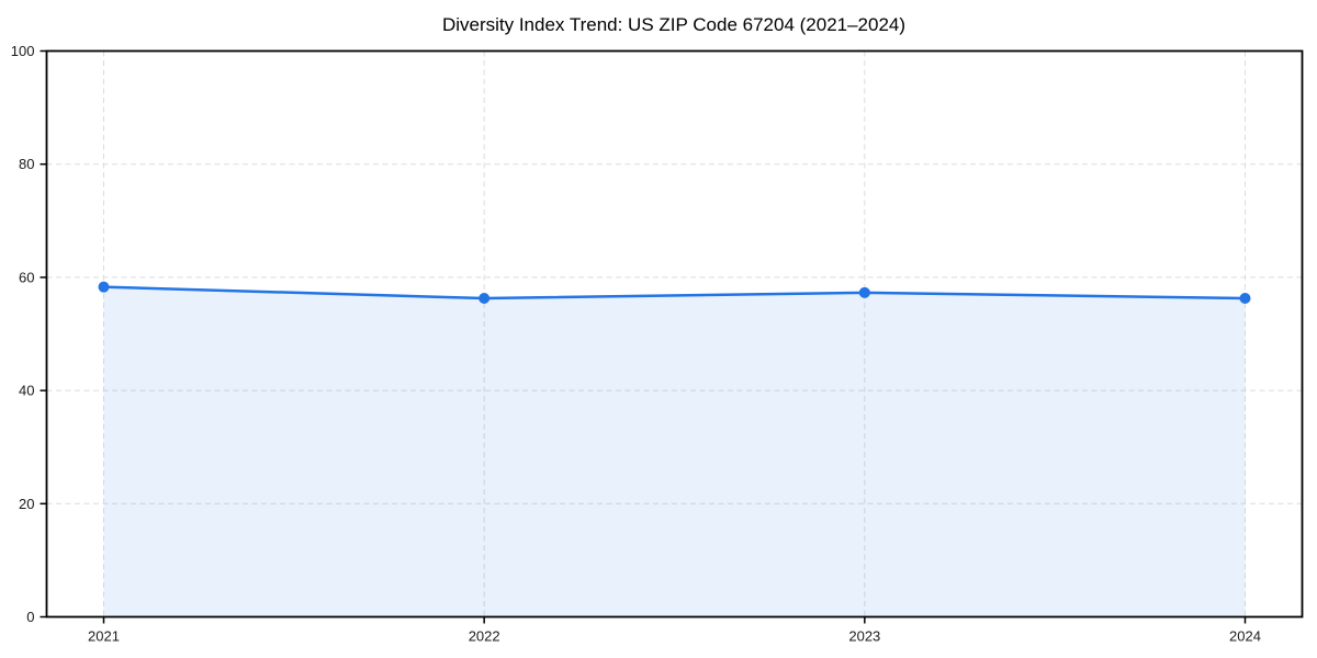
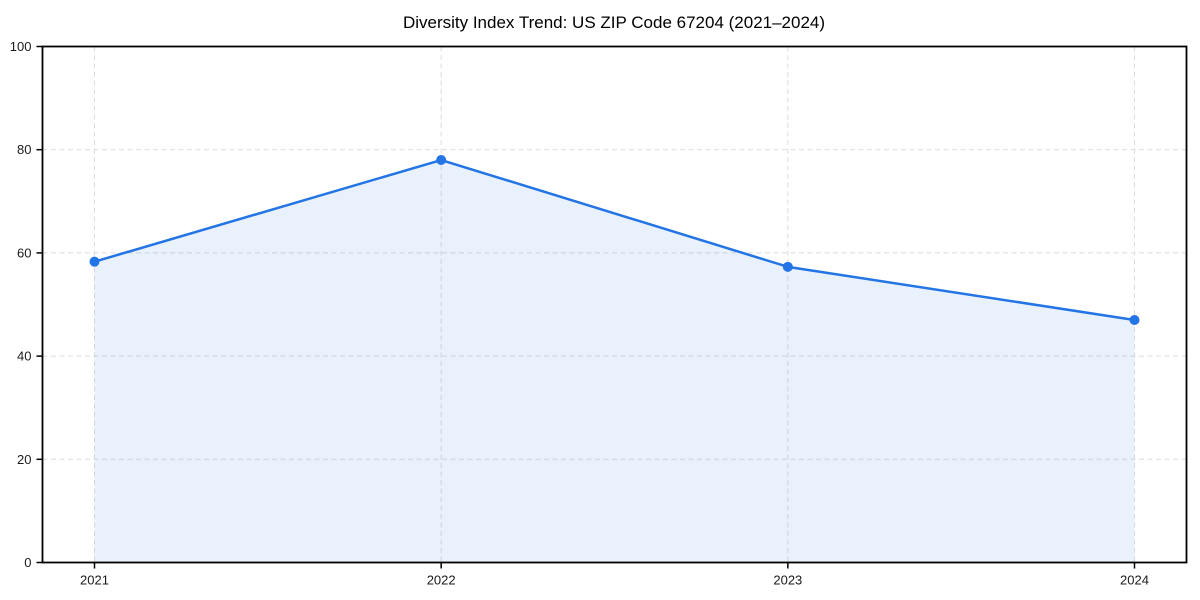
2022: 56 -> 78
2024: 56 -> 47
